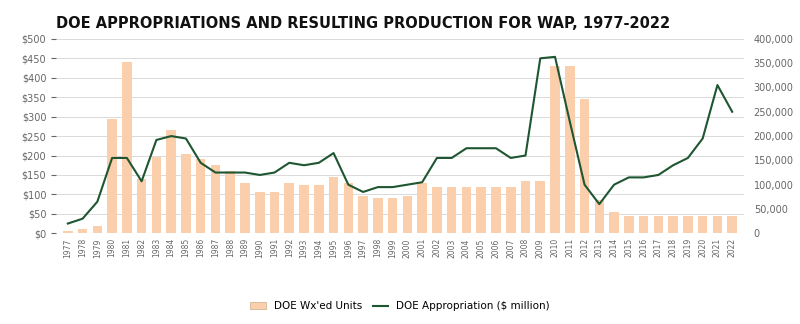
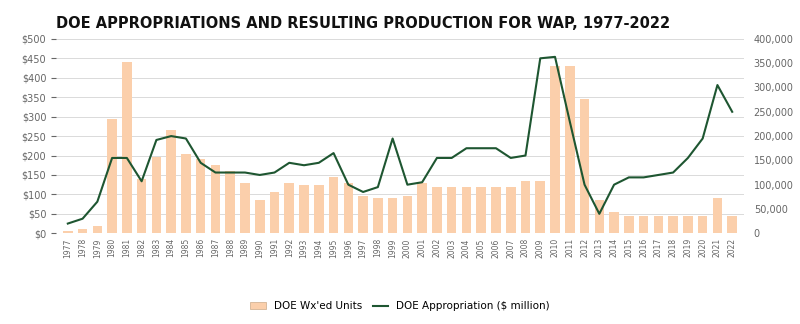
DOE Wx'ed Units/1990: $105 -> $85
DOE Appropriation ($ million)/1999: 95,000 -> 195,000
DOE Appropriation ($ million)/2013: 60,000 -> 40,000
DOE Appropriation ($ million)/2018: 140,000 -> 125,000
DOE Wx'ed Units/2021: $45 -> $90
